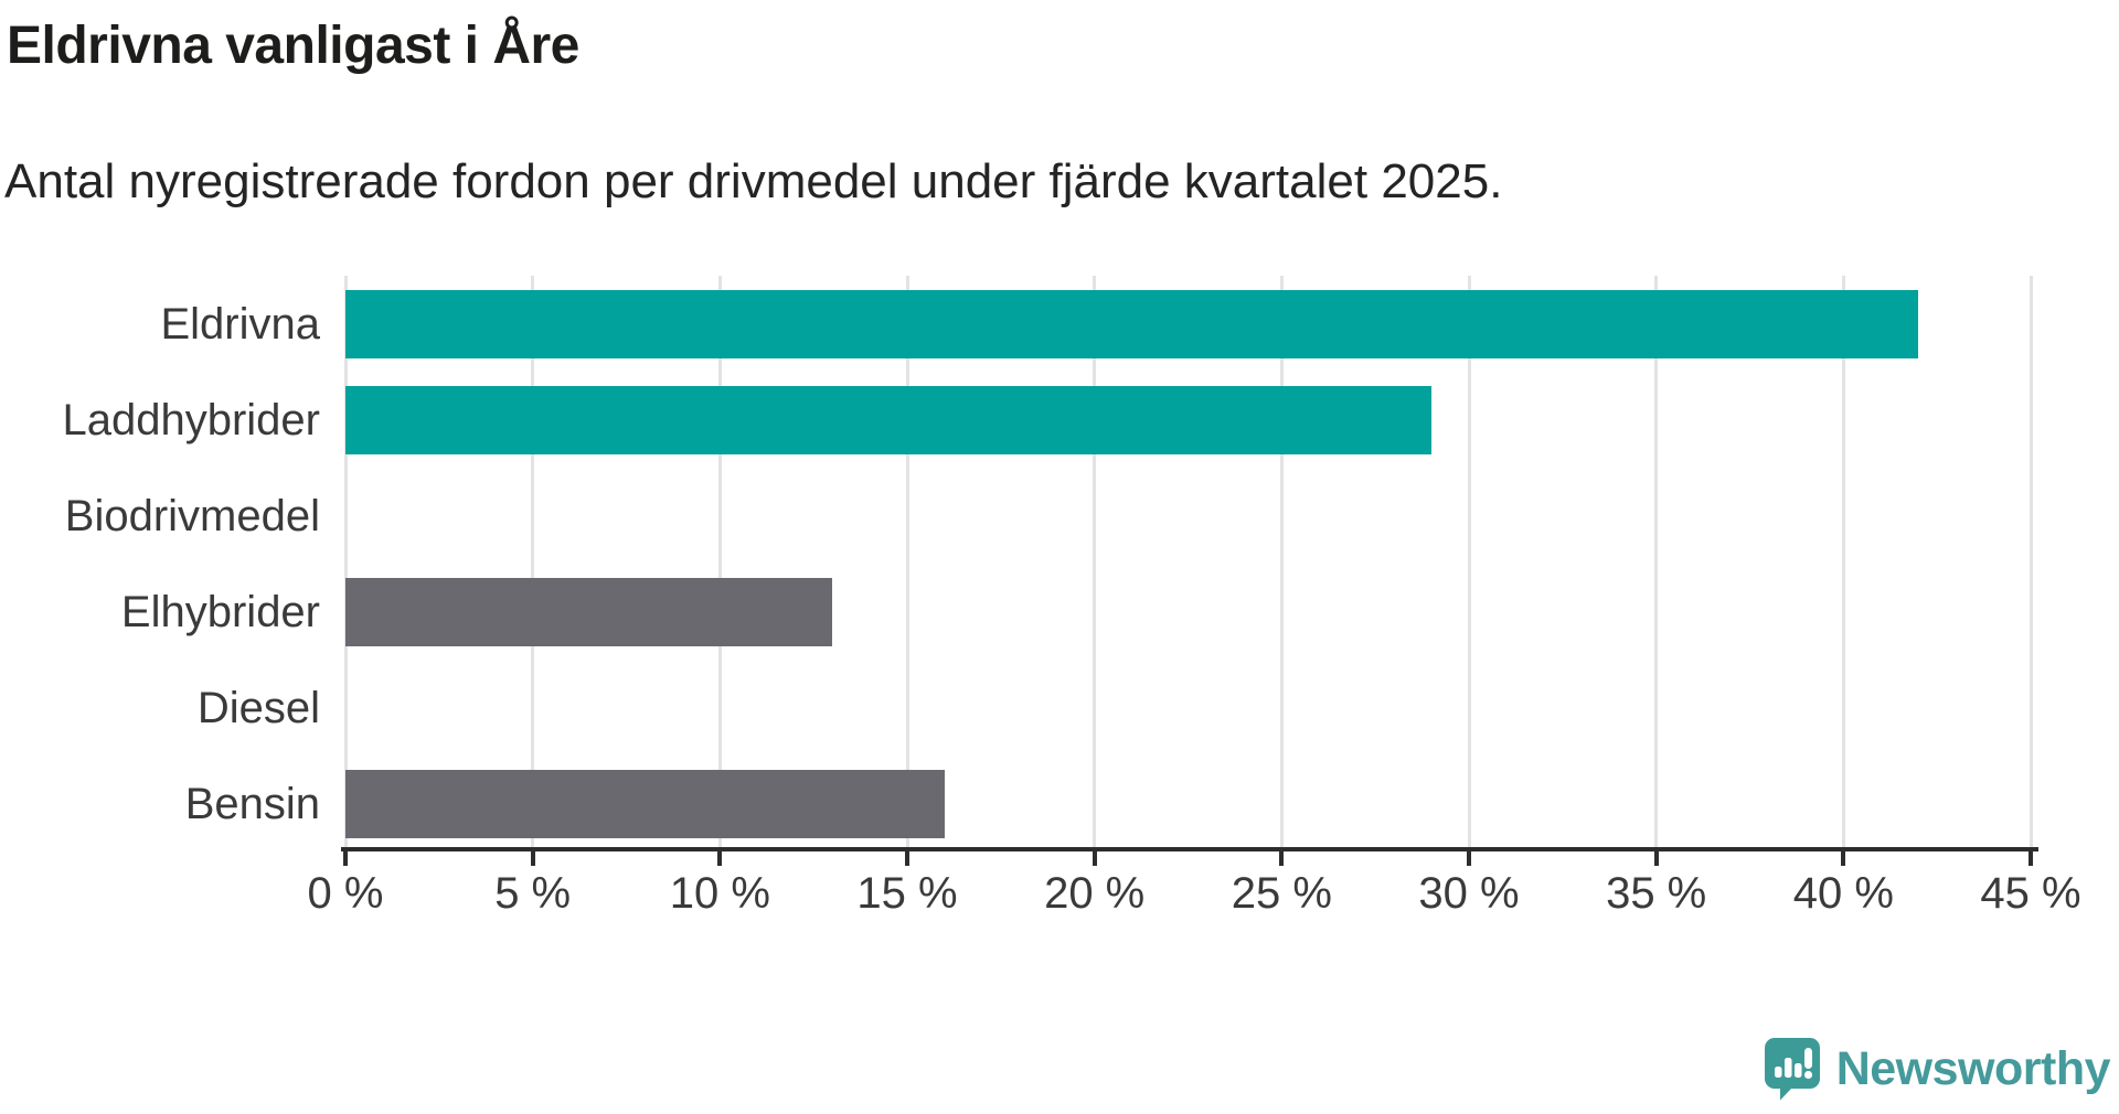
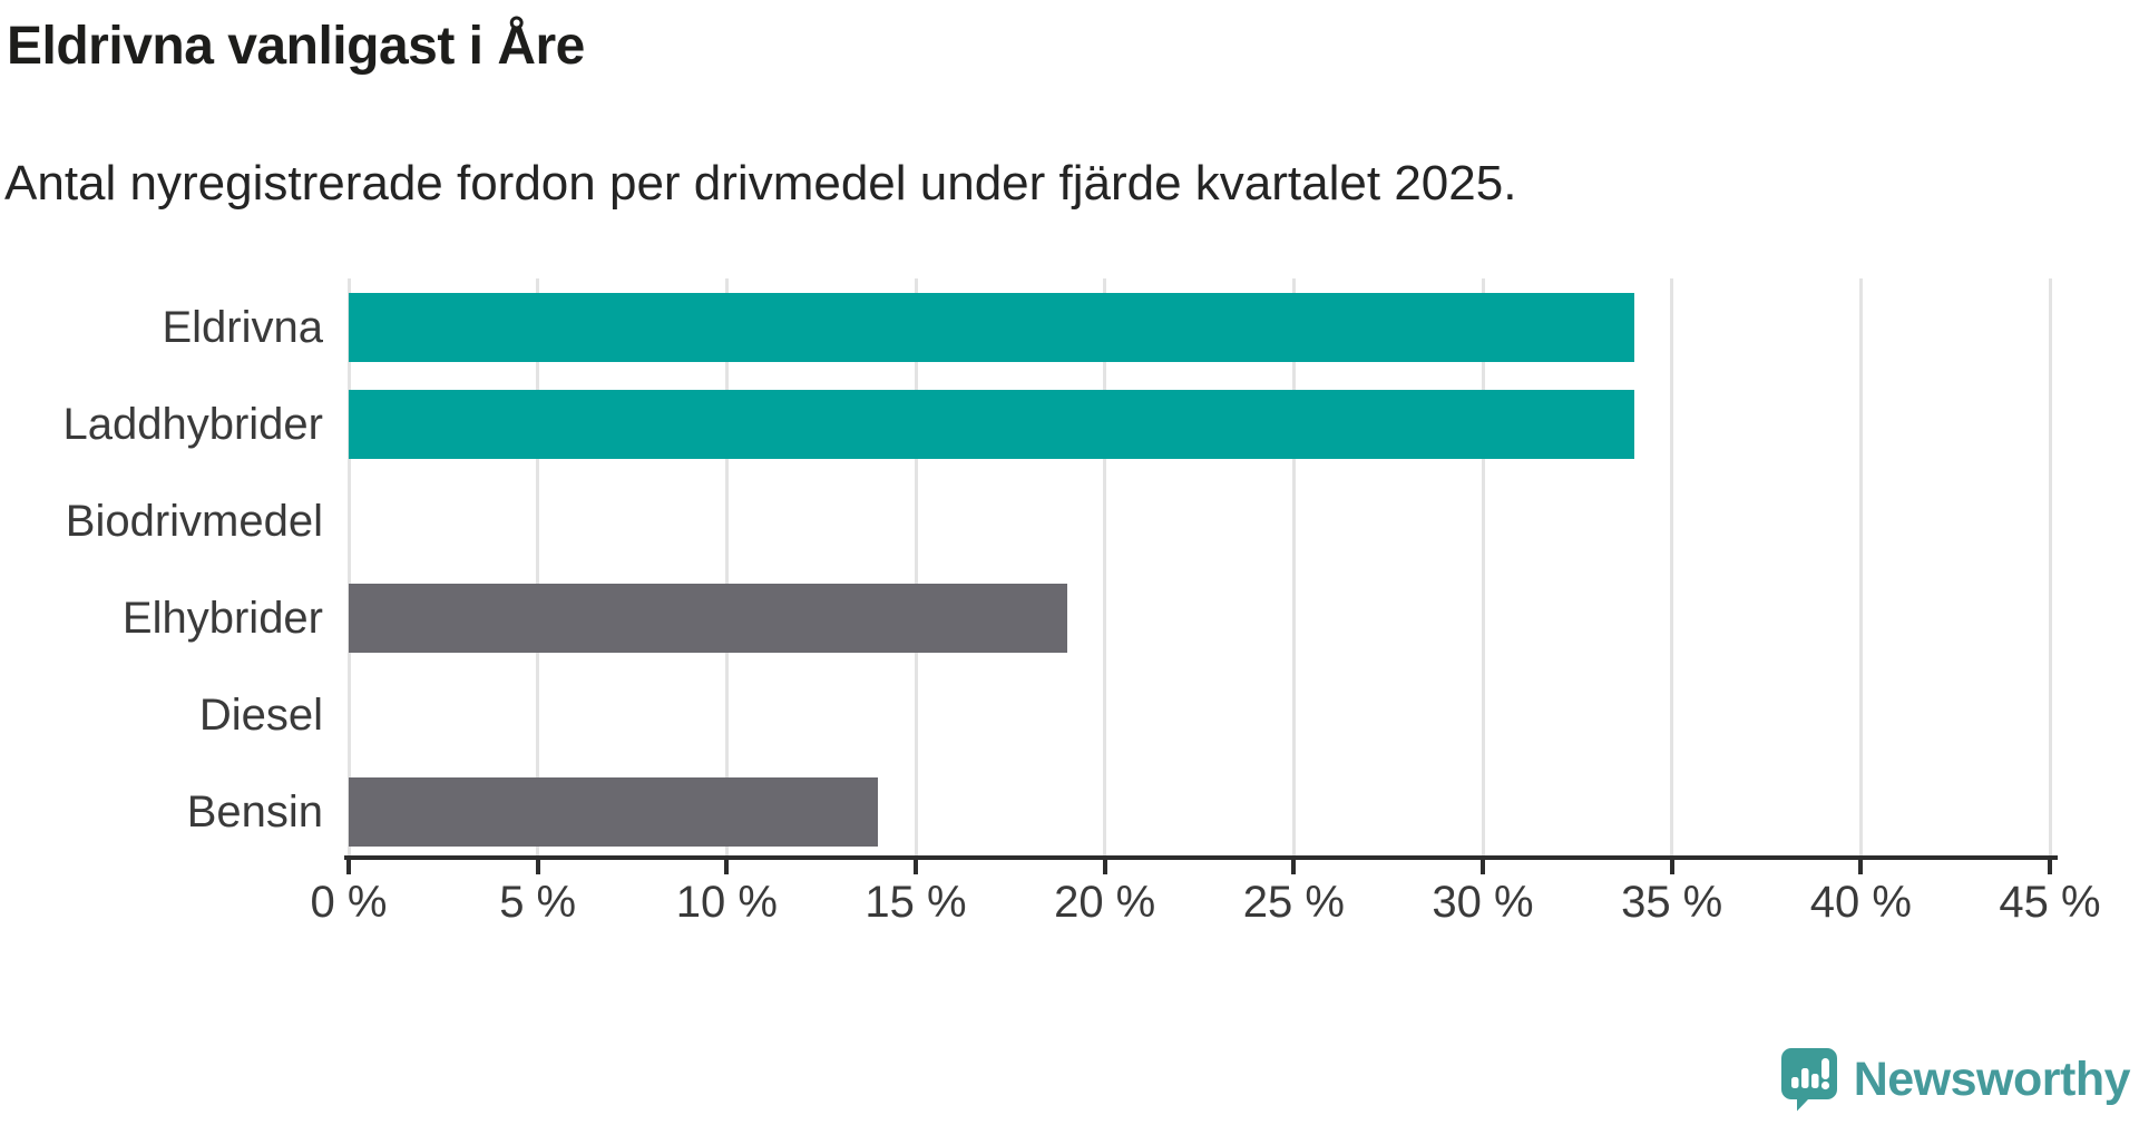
Eldrivna: 42% -> 34%
Laddhybrider: 29% -> 34%
Elhybrider: 13% -> 19%
Bensin: 16% -> 14%
